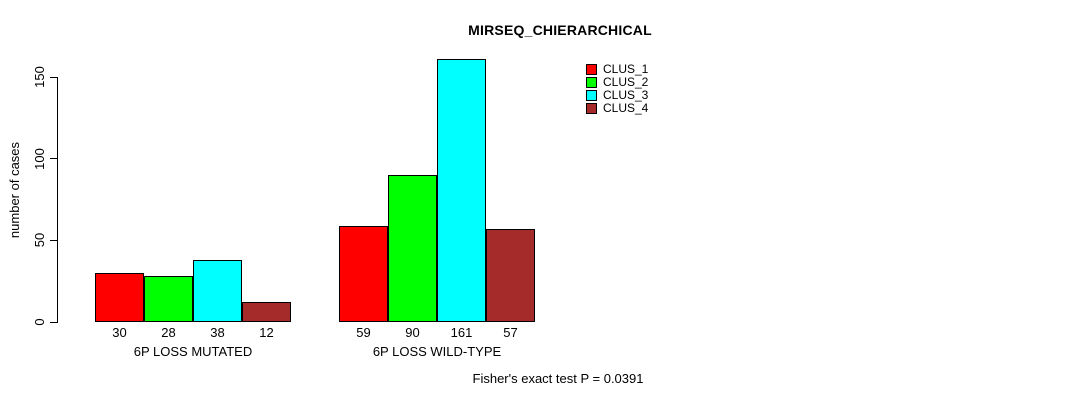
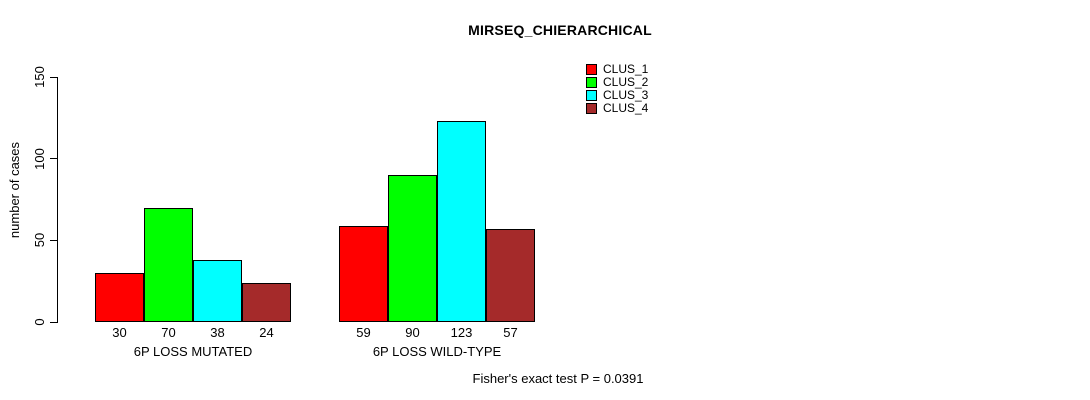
CLUS_2/6P LOSS MUTATED: 28 -> 70
CLUS_4/6P LOSS MUTATED: 12 -> 24
CLUS_3/6P LOSS WILD-TYPE: 161 -> 123
